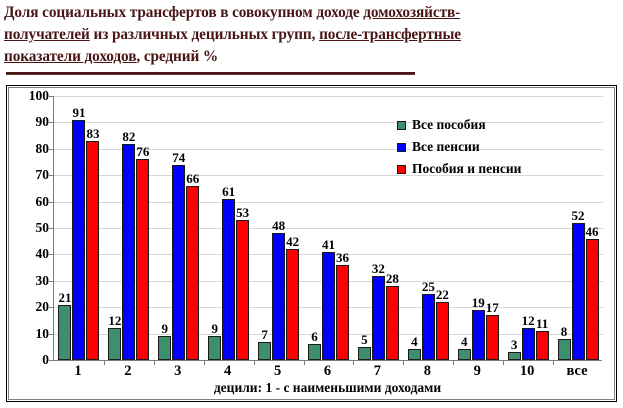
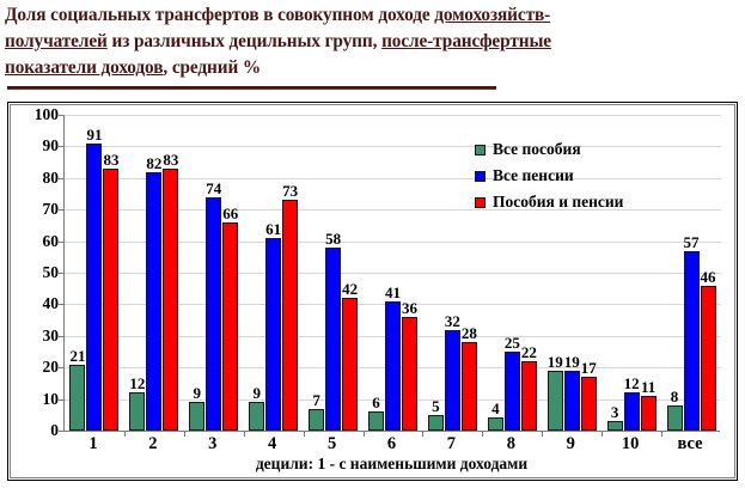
Пособия и пенсии/2: 76 -> 83
Пособия и пенсии/4: 53 -> 73
Все пенсии/5: 48 -> 58
Все пособия/9: 4 -> 19
Все пенсии/все: 52 -> 57
